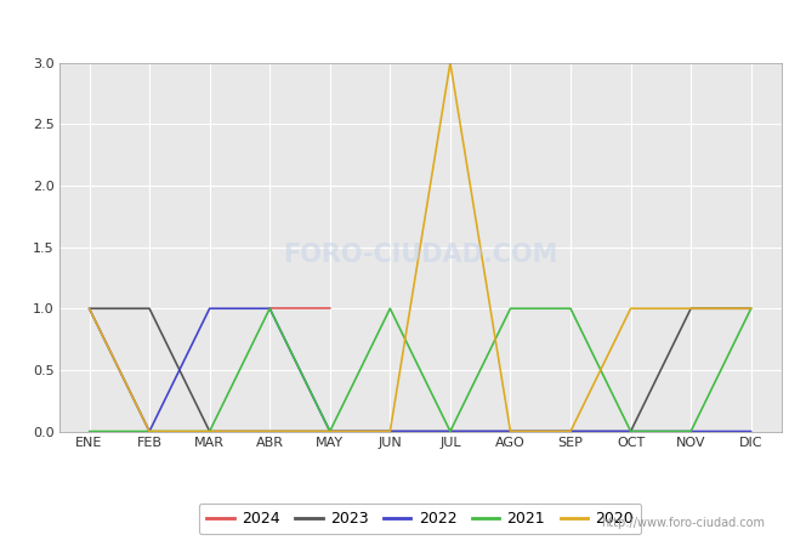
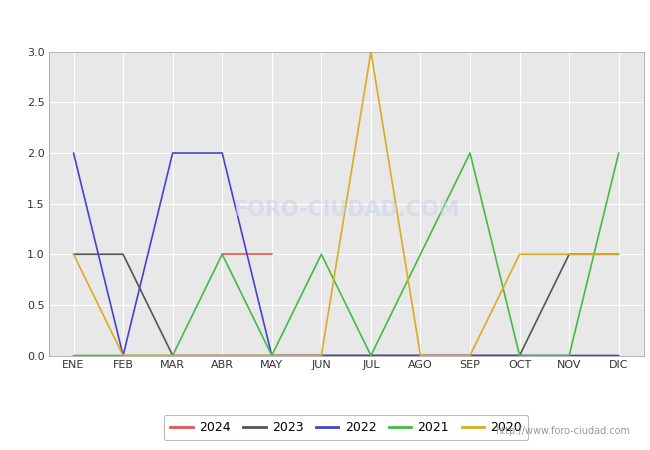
2022/ENE: 1 -> 2
2022/MAR: 1 -> 2
2022/ABR: 1 -> 2
2021/SEP: 1 -> 2
2021/DIC: 1 -> 2
